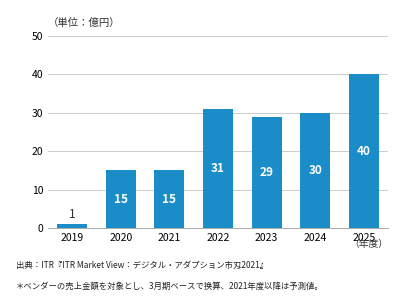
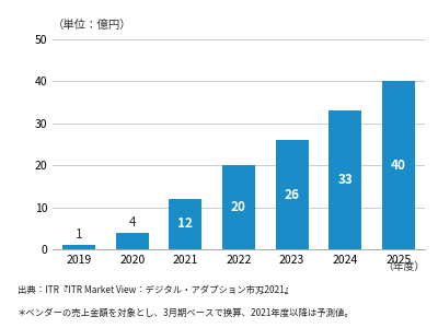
2020: 15 -> 4
2021: 15 -> 12
2022: 31 -> 20
2023: 29 -> 26
2024: 30 -> 33
